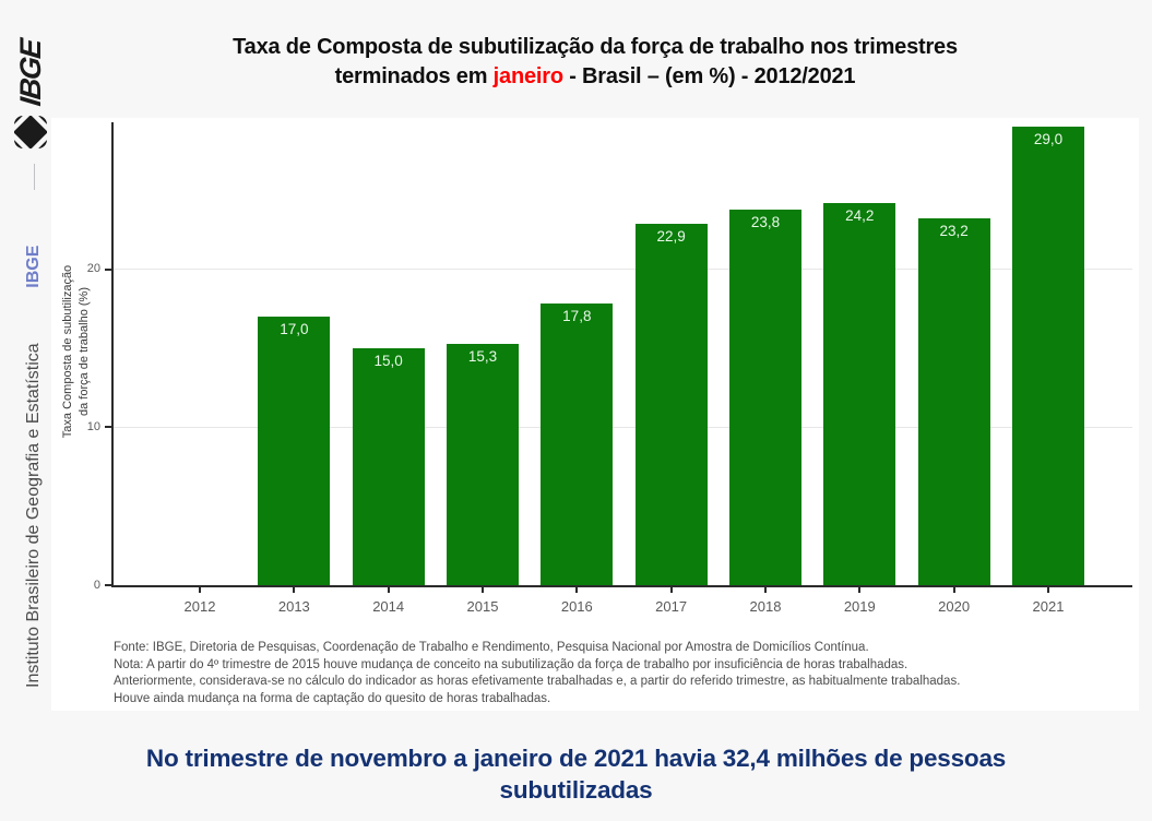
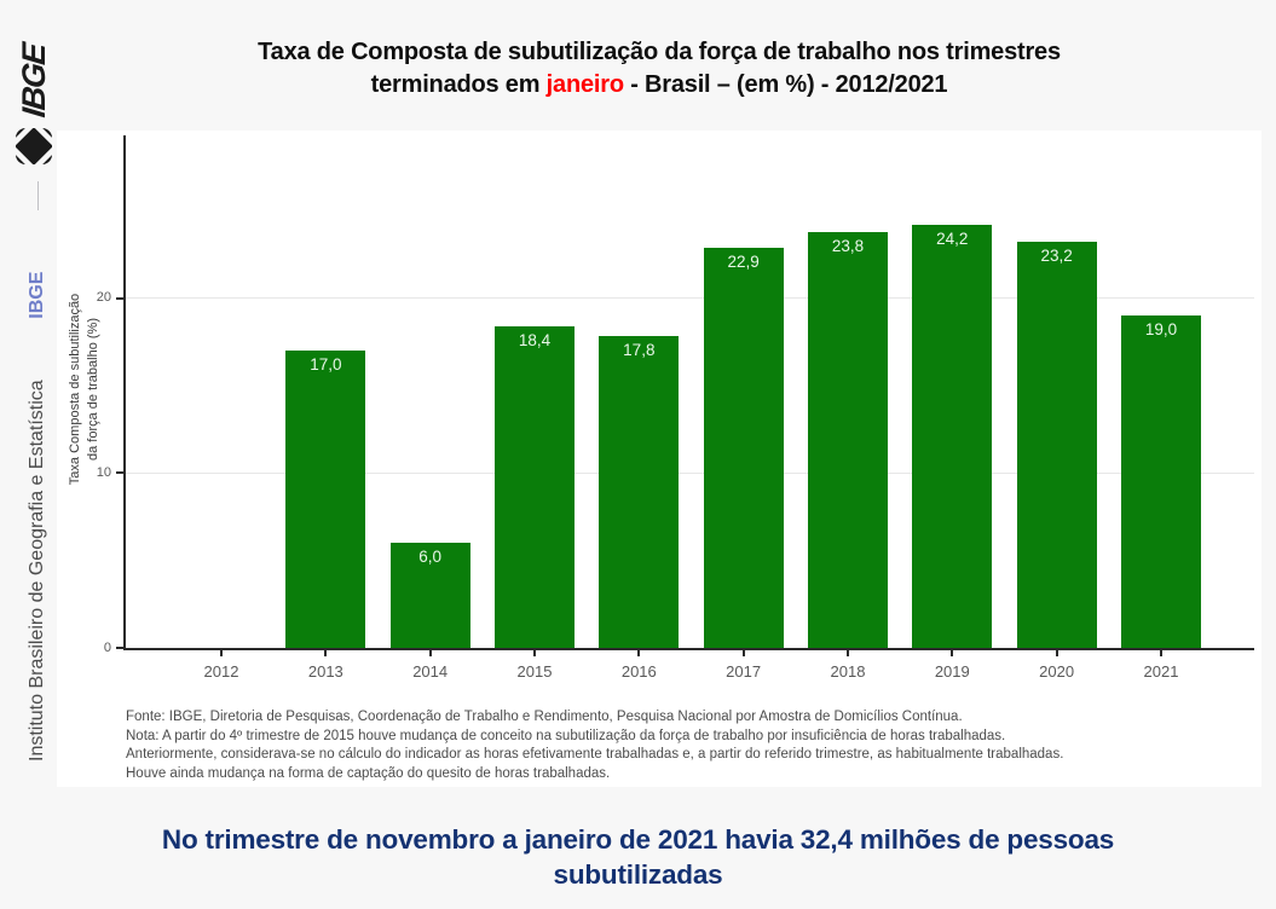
2014: 15,0 -> 6,0
2015: 15,3 -> 18,4
2021: 29,0 -> 19,0
